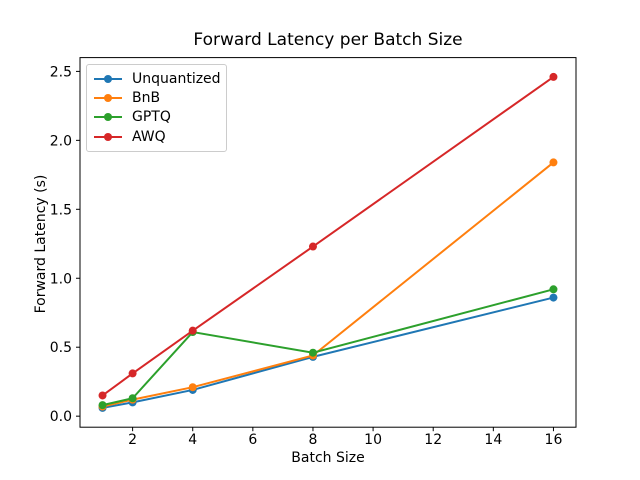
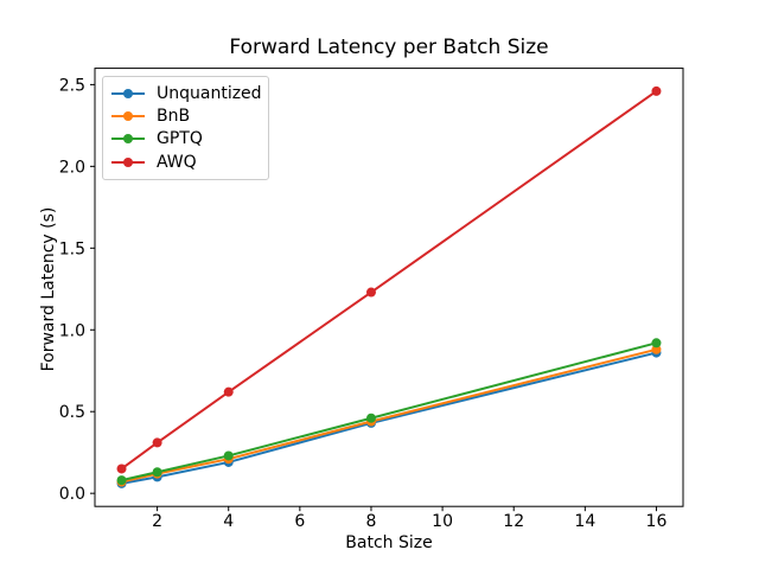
GPTQ/4: 0.61 -> 0.23
BnB/16: 1.84 -> 0.88
